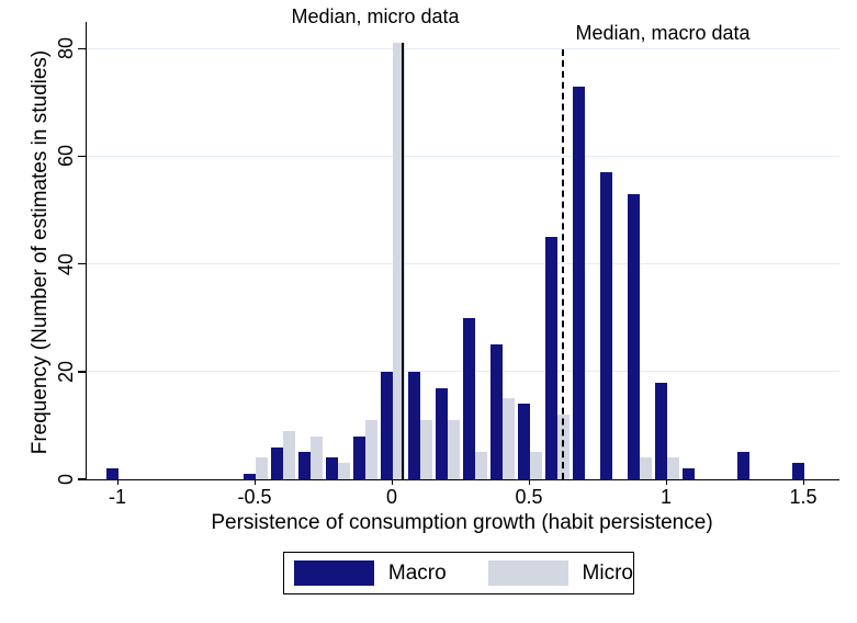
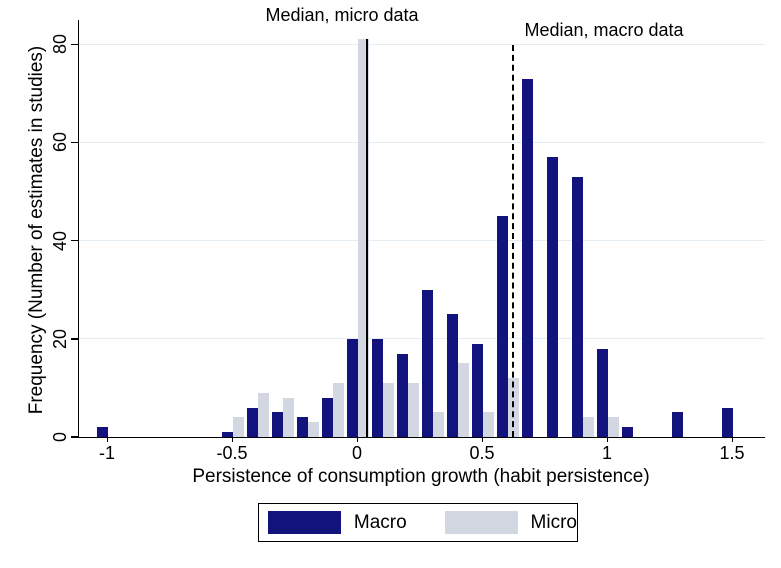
Macro/0.5: 14 -> 19
Macro/1.5: 3 -> 6
